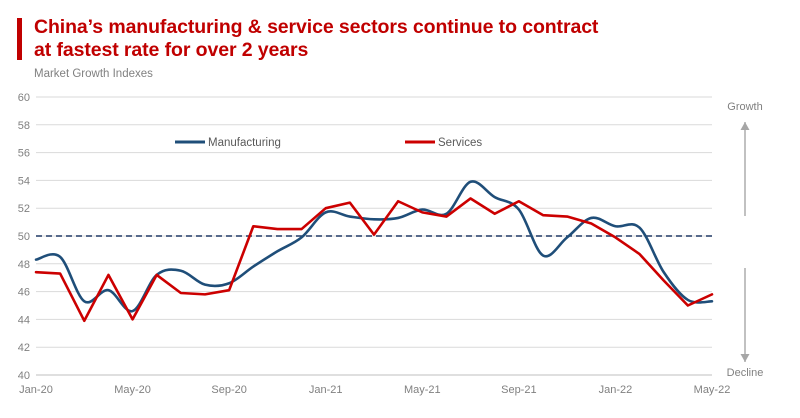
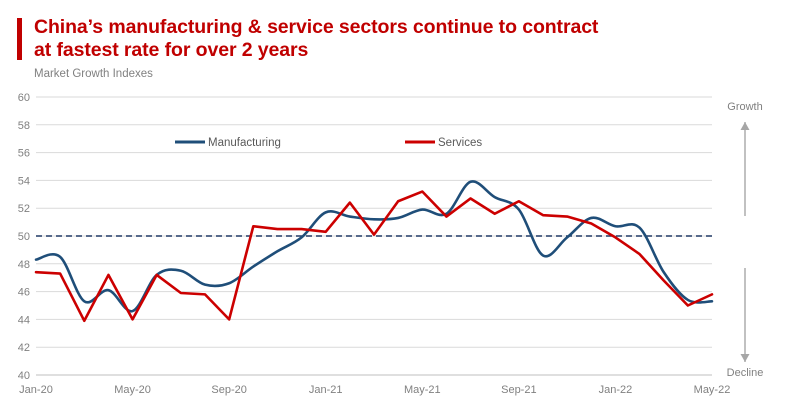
Services/Sep-20: 46.1 -> 44.0
Services/Jan-21: 52.0 -> 50.3
Services/May-21: 51.7 -> 53.2
